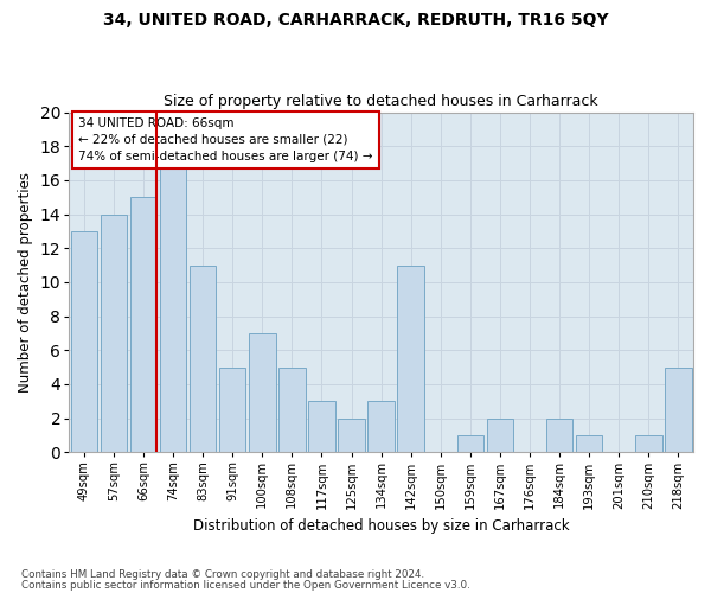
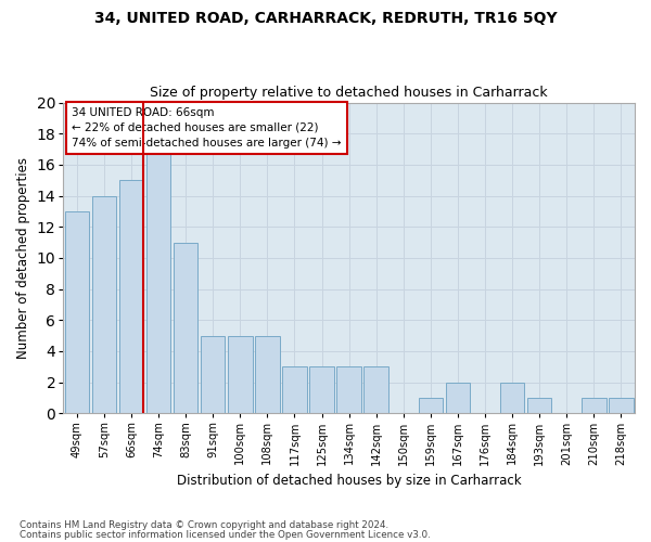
100sqm: 7 -> 5
125sqm: 2 -> 3
142sqm: 11 -> 3
218sqm: 5 -> 1
